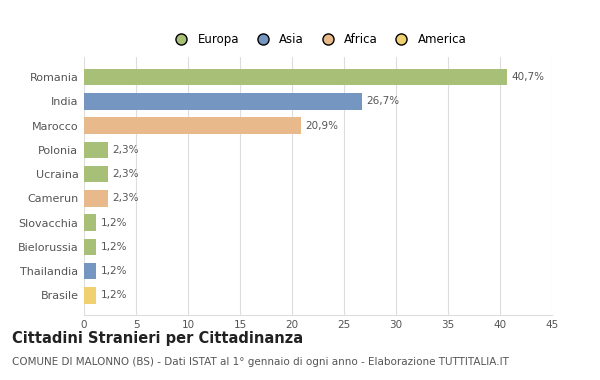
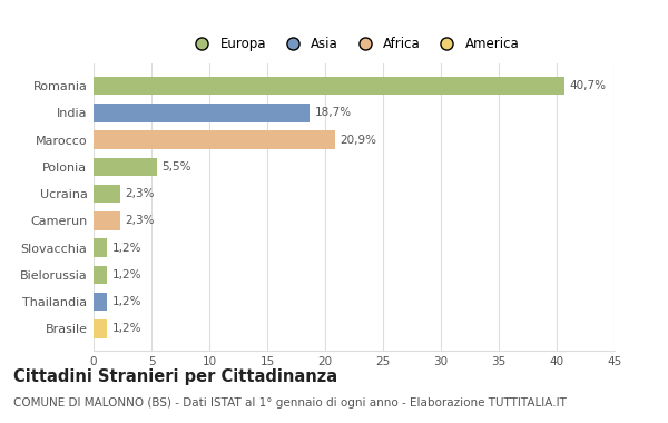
India: 26,7% -> 18,7%
Polonia: 2,3% -> 5,5%
